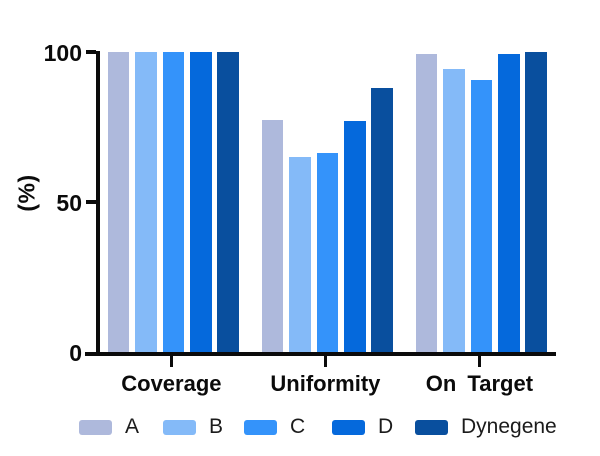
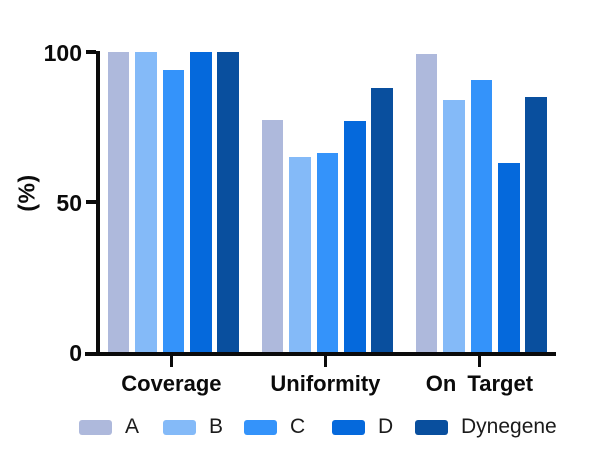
C/Coverage: 100 -> 94
B/On Target: 94 -> 84
D/On Target: 99 -> 63
Dynegene/On Target: 100 -> 85
